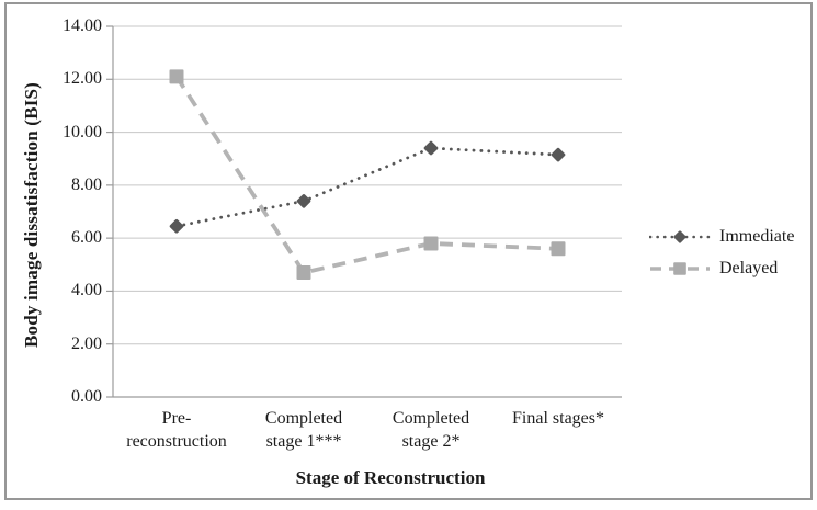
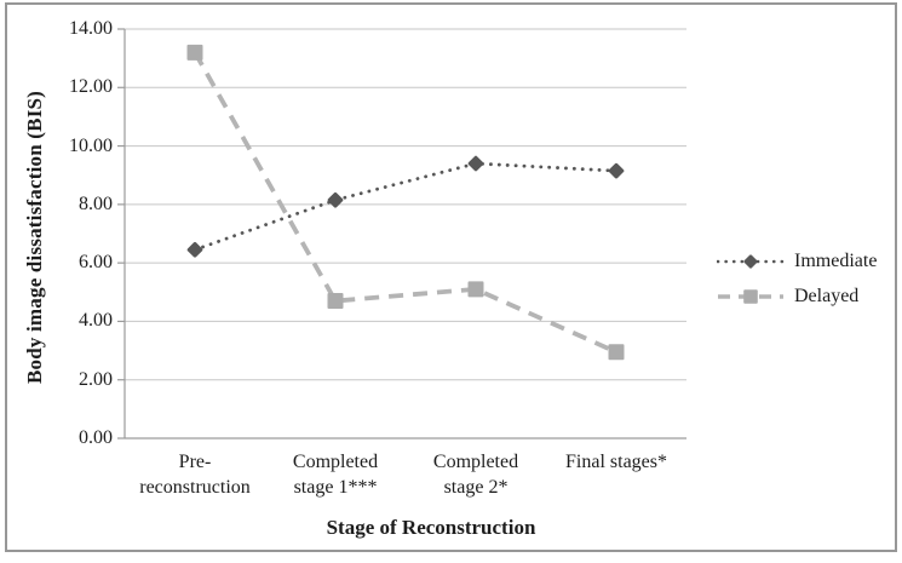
Delayed/Pre- reconstruction: 12.1 -> 13.2
Immediate/Completed stage 1***: 7.4 -> 8.2
Delayed/Completed stage 2*: 5.8 -> 5.1
Delayed/Final stages*: 5.6 -> 3.0
